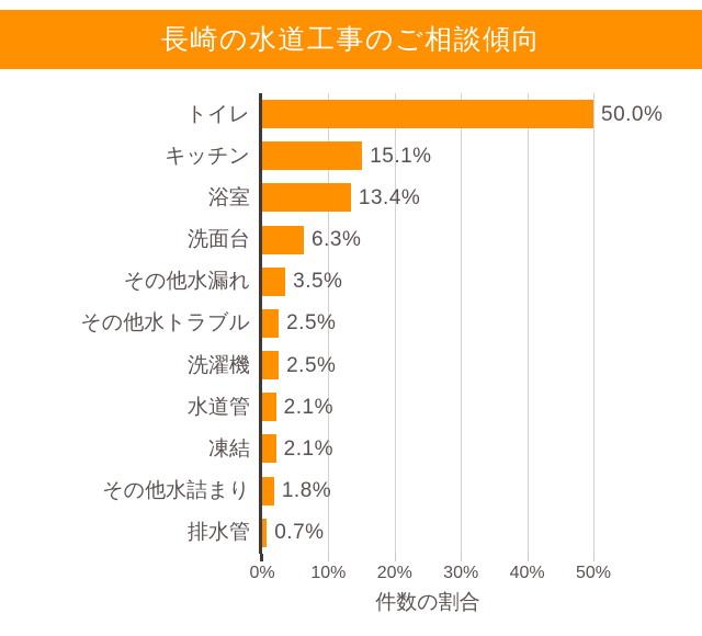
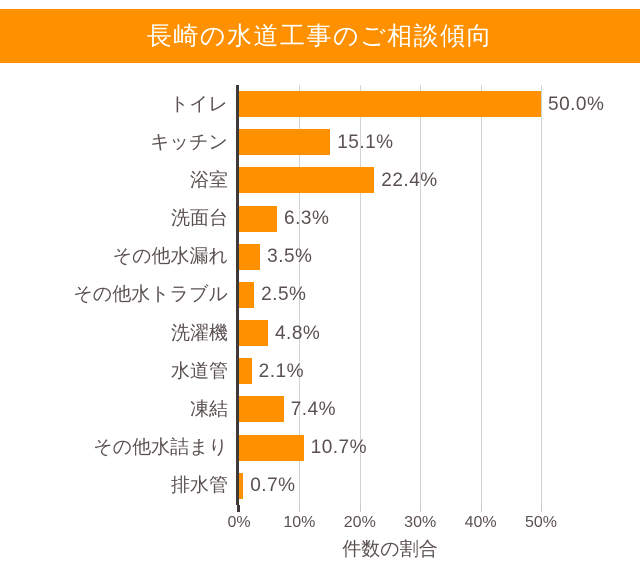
浴室: 13.4% -> 22.4%
洗濯機: 2.5% -> 4.8%
凍結: 2.1% -> 7.4%
その他水詰まり: 1.8% -> 10.7%
